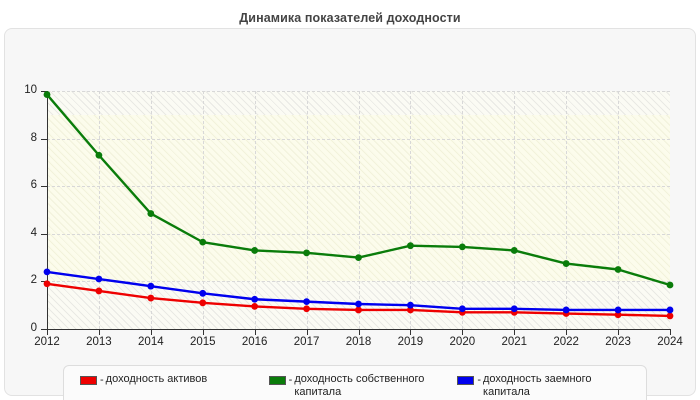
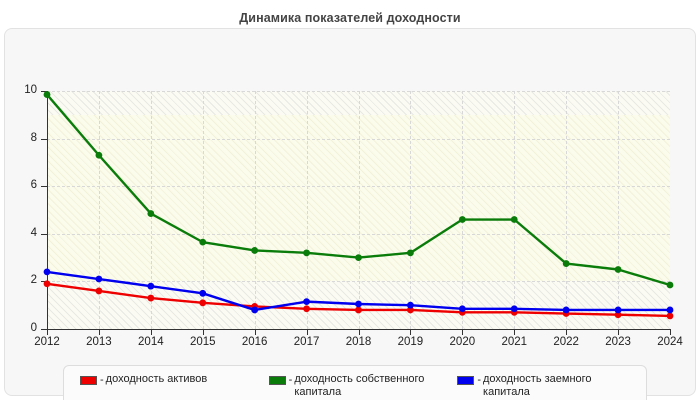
доходность заемного капитала/2016: 1.2 -> 0.8
доходность собственного капитала/2019: 3.5 -> 3.2
доходность собственного капитала/2020: 3.5 -> 4.6
доходность собственного капитала/2021: 3.3 -> 4.6
